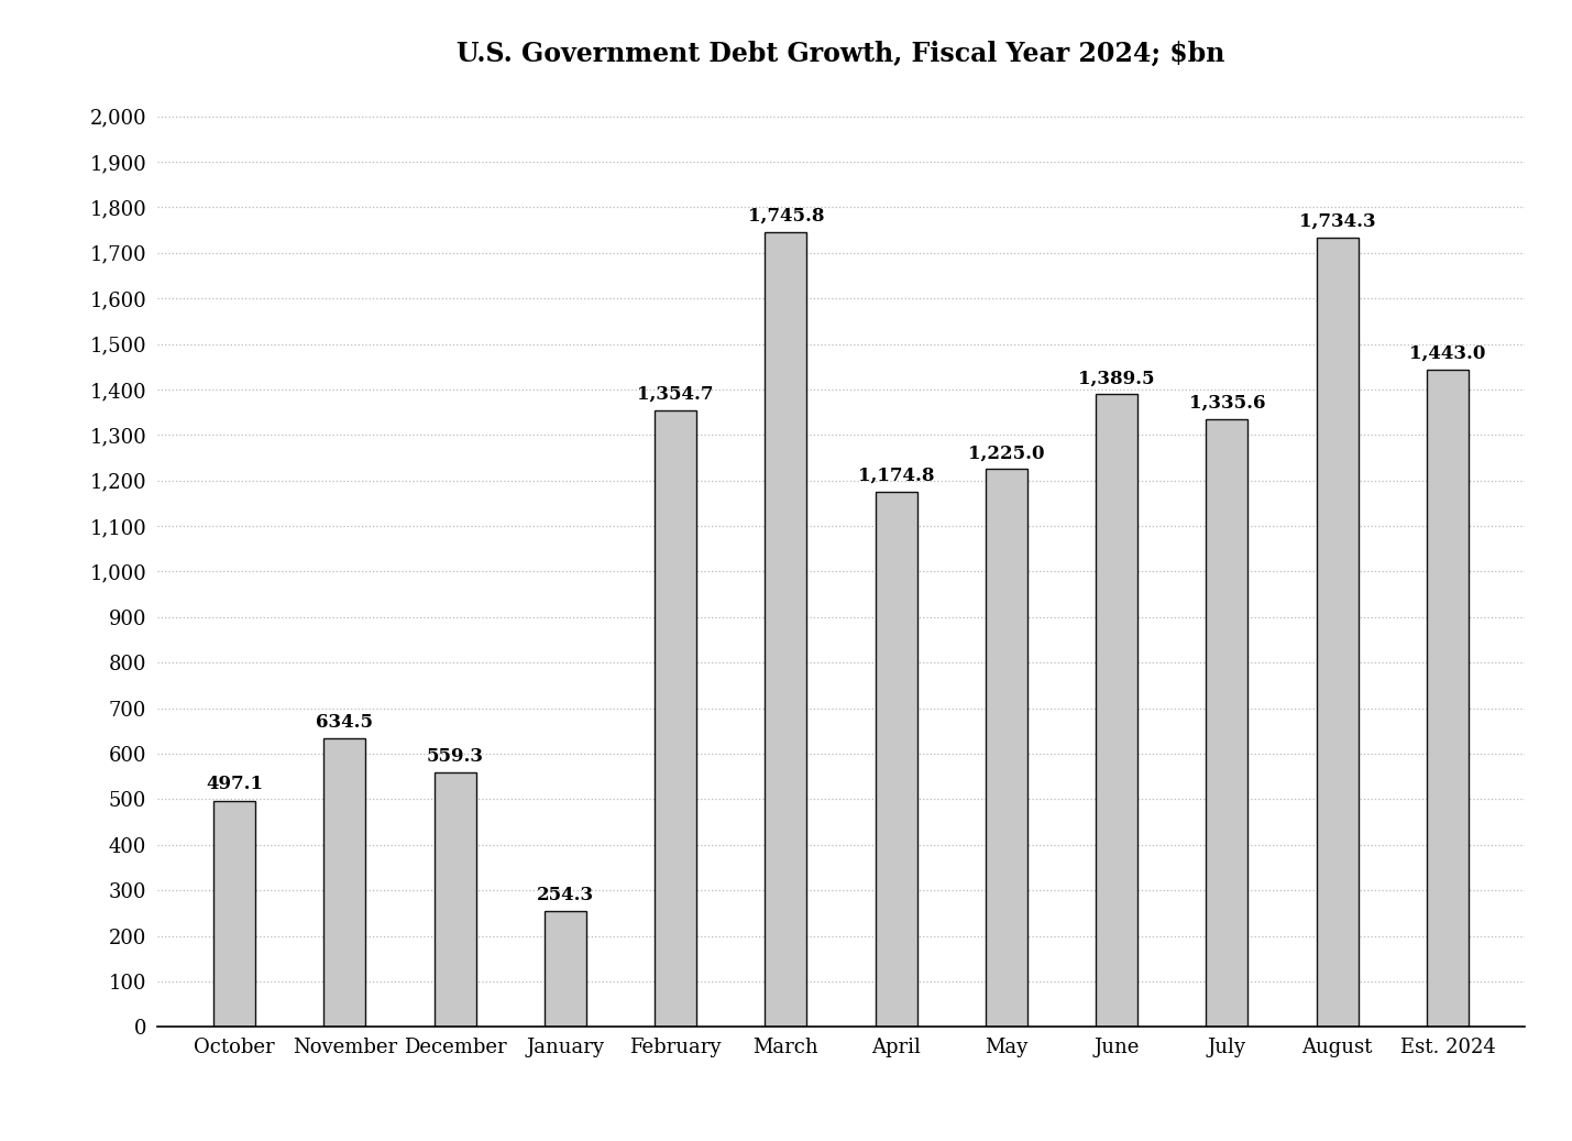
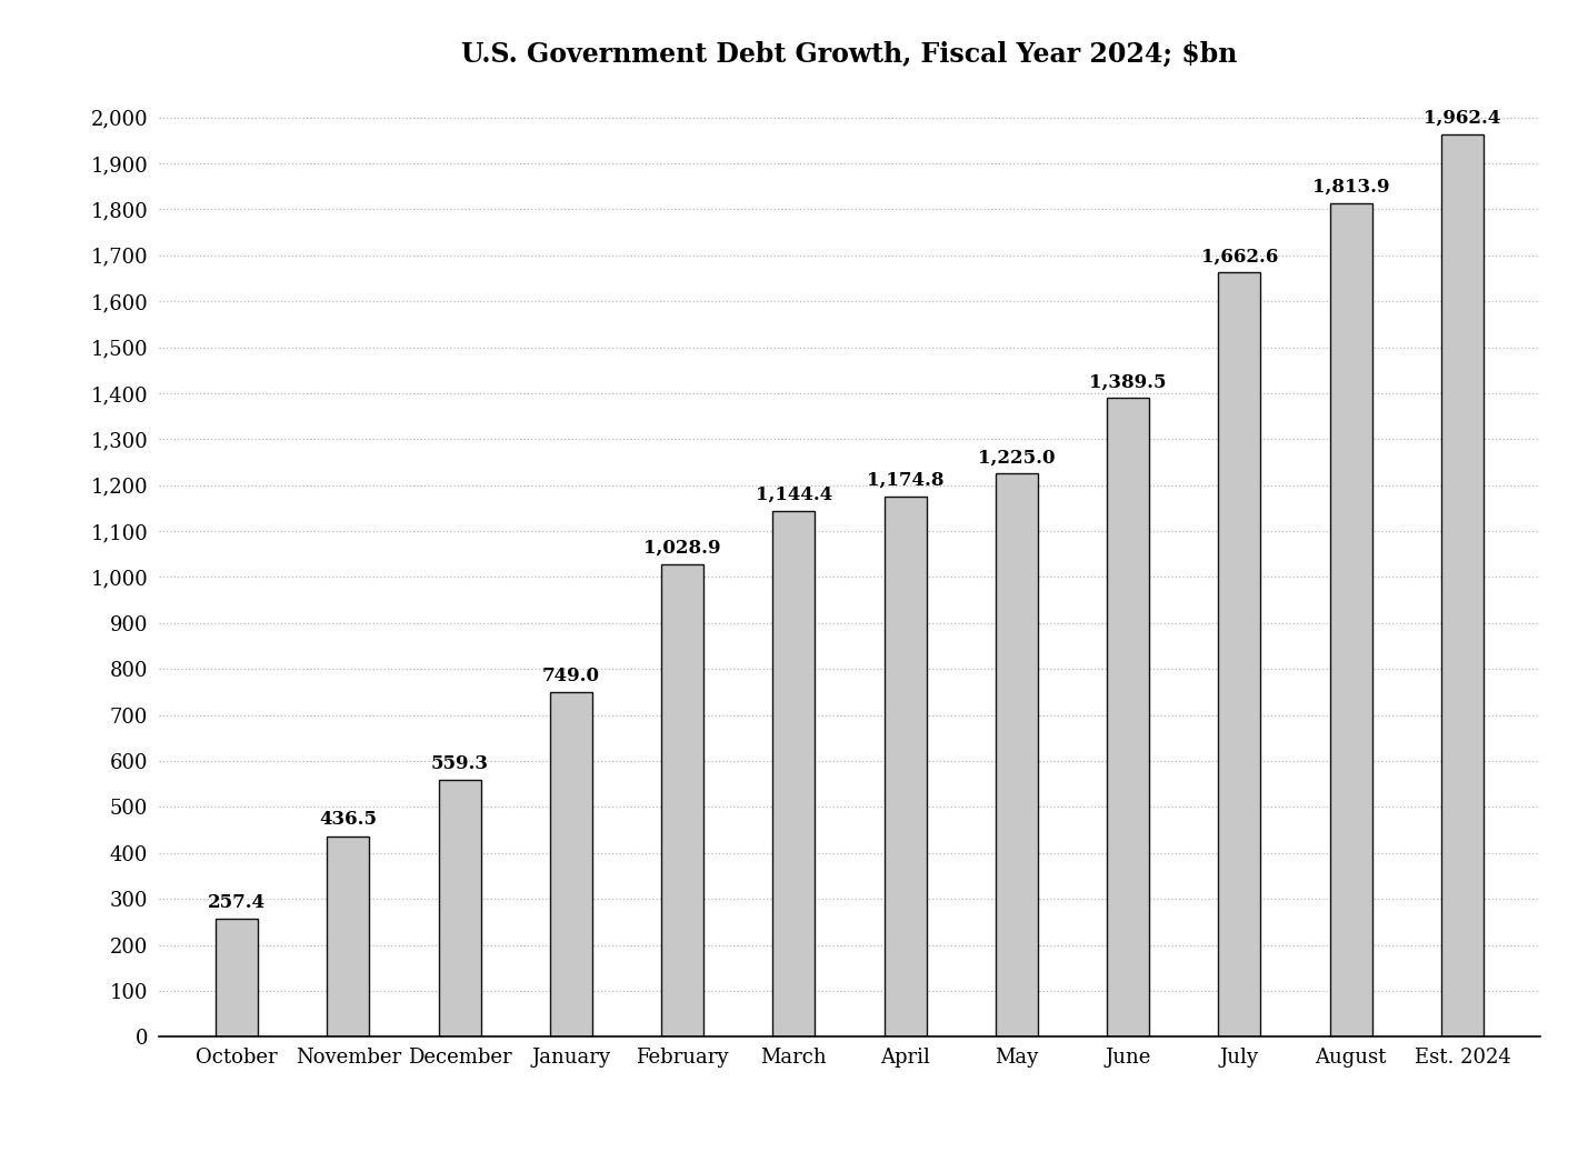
October: 497.1 -> 257.4
November: 634.5 -> 436.5
January: 254.3 -> 749.0
February: 1,354.7 -> 1,028.9
March: 1,745.8 -> 1,144.4
July: 1,335.6 -> 1,662.6
August: 1,734.3 -> 1,813.9
Est. 2024: 1,443.0 -> 1,962.4
